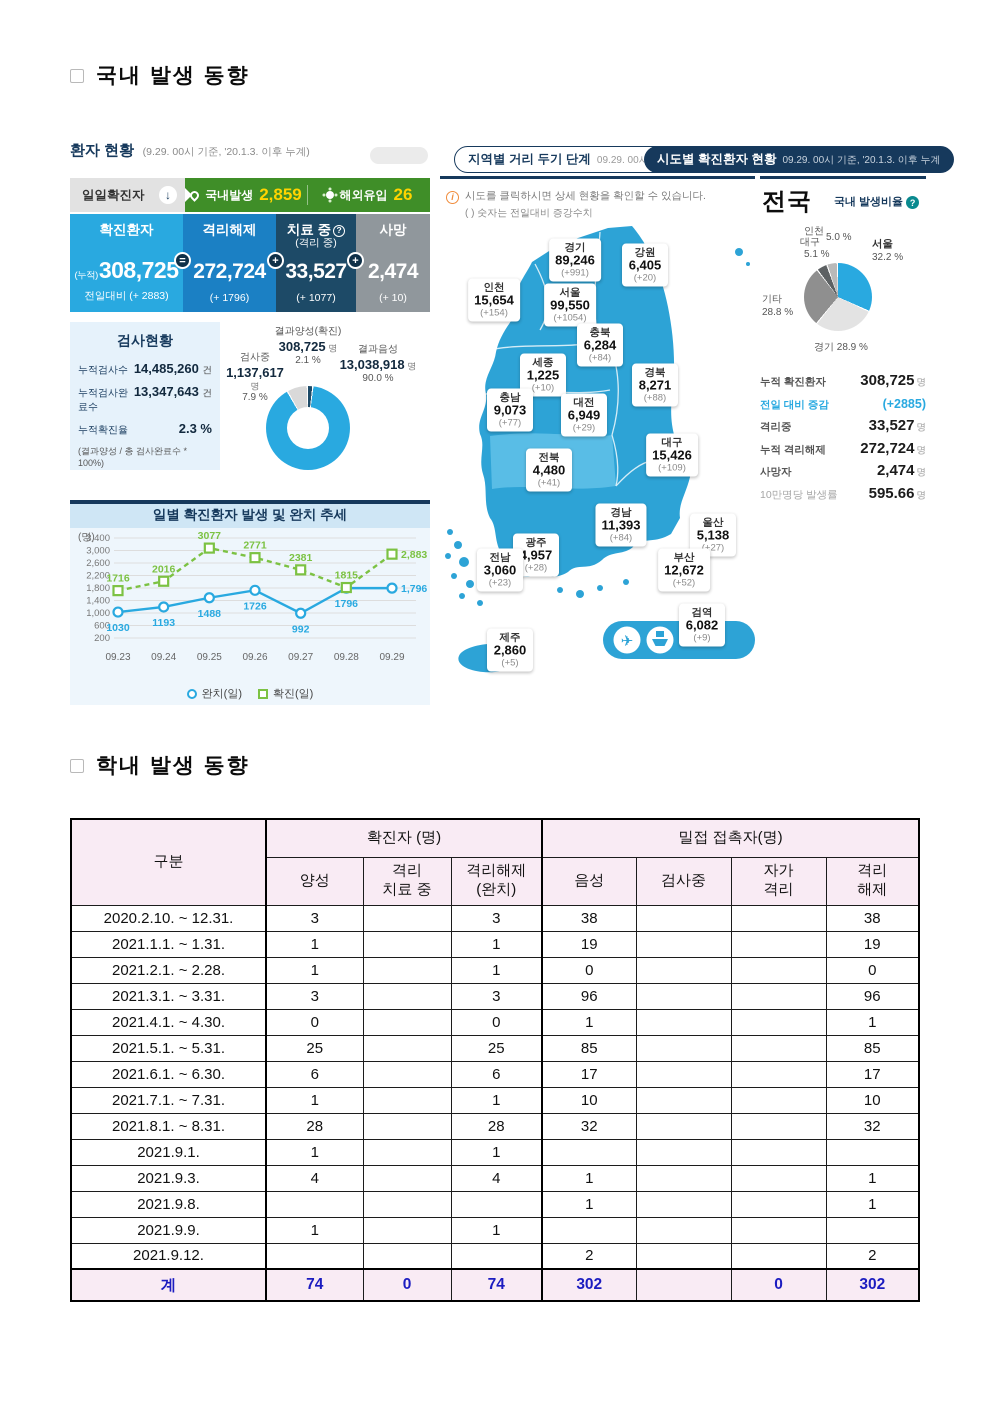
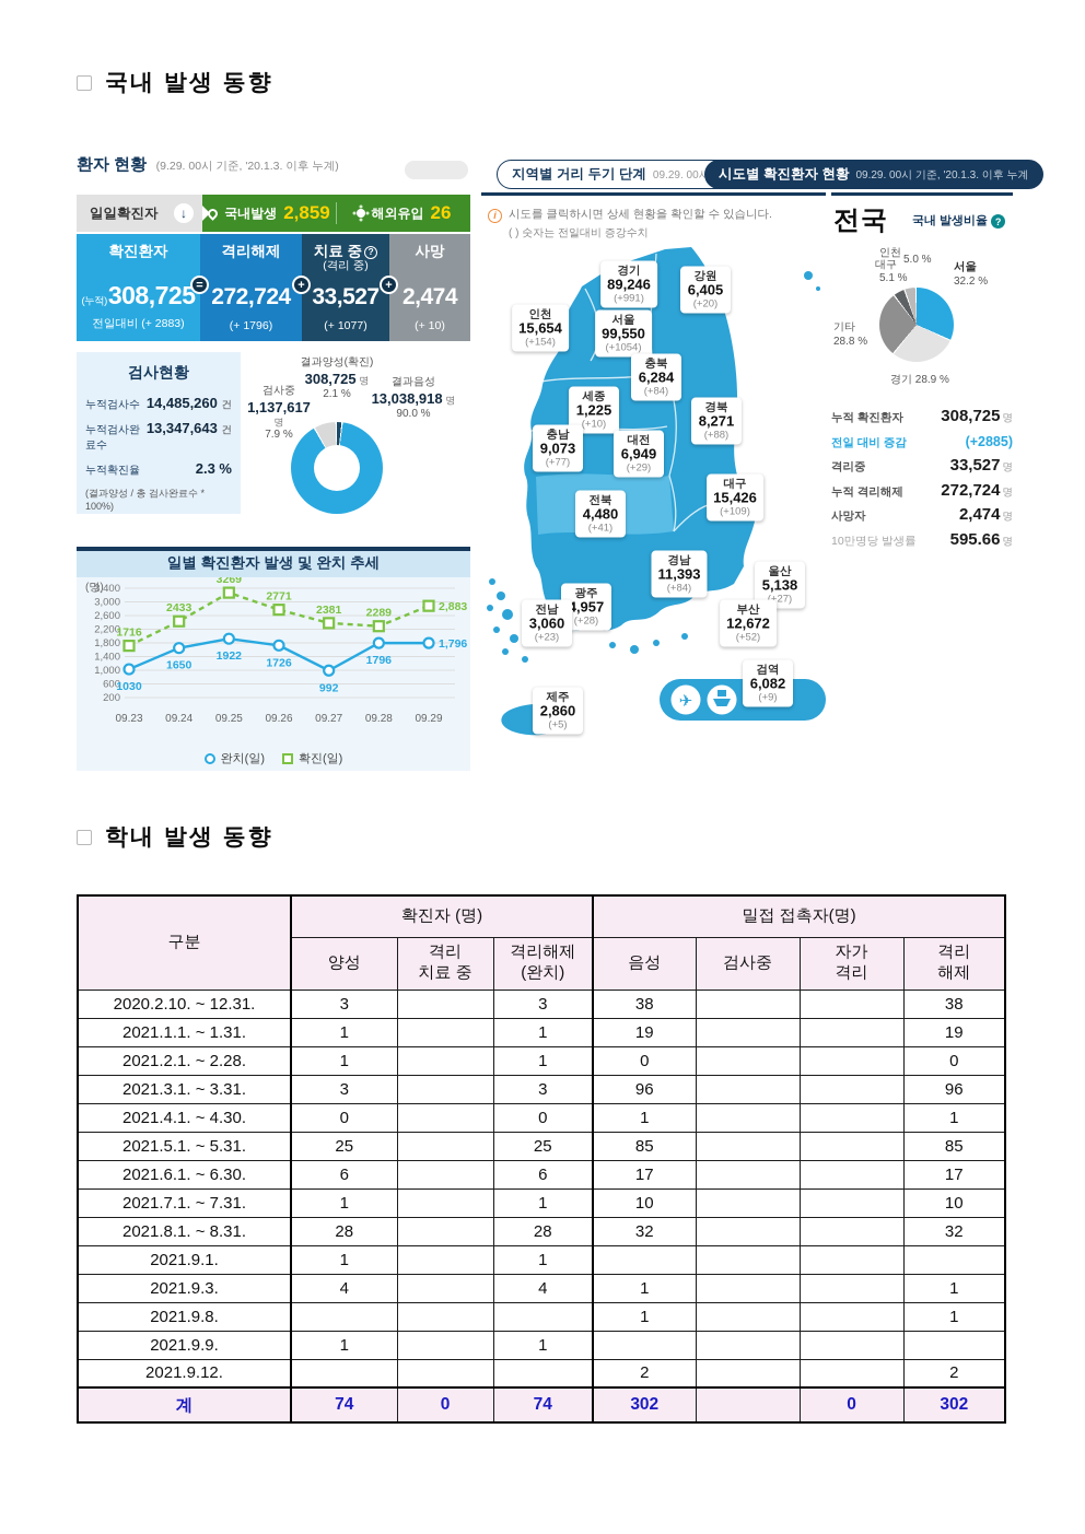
일별 확진환자 발생 및 완치 추세/완치(일)/09.24: 1193 -> 1650
일별 확진환자 발생 및 완치 추세/확진(일)/09.24: 2016 -> 2433
일별 확진환자 발생 및 완치 추세/완치(일)/09.25: 1488 -> 1922
일별 확진환자 발생 및 완치 추세/확진(일)/09.25: 3077 -> 3269
일별 확진환자 발생 및 완치 추세/확진(일)/09.28: 1815 -> 2289
